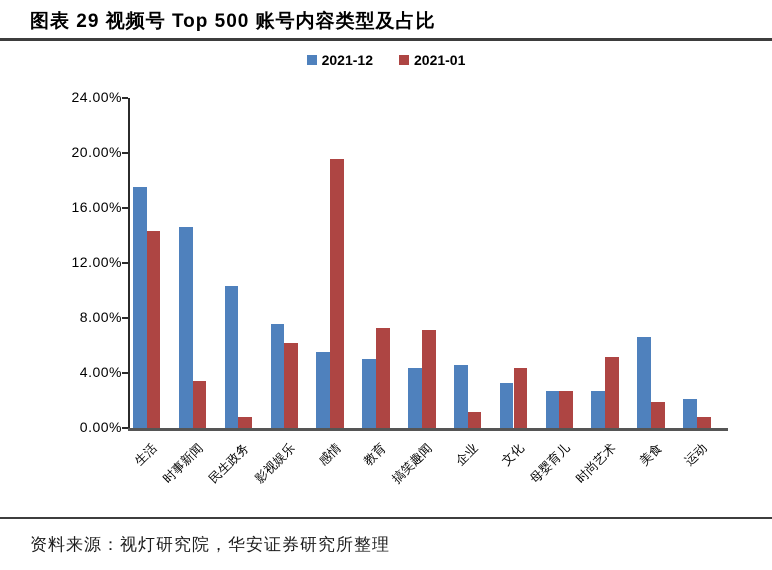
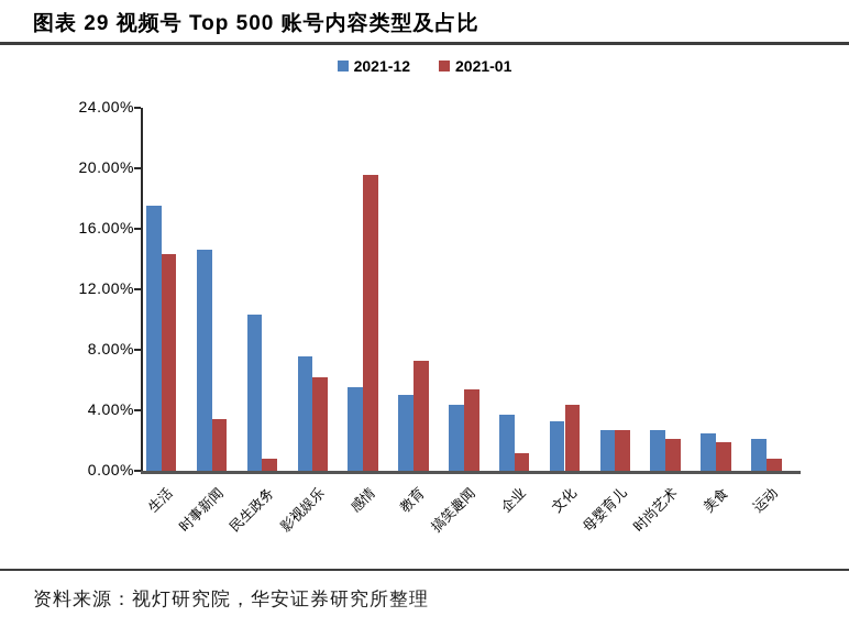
2021-01/搞笑趣闻: 7.1% -> 5.4%
2021-12/企业: 4.6% -> 3.7%
2021-01/时尚艺术: 5.2% -> 2.1%
2021-12/美食: 6.6% -> 2.5%
